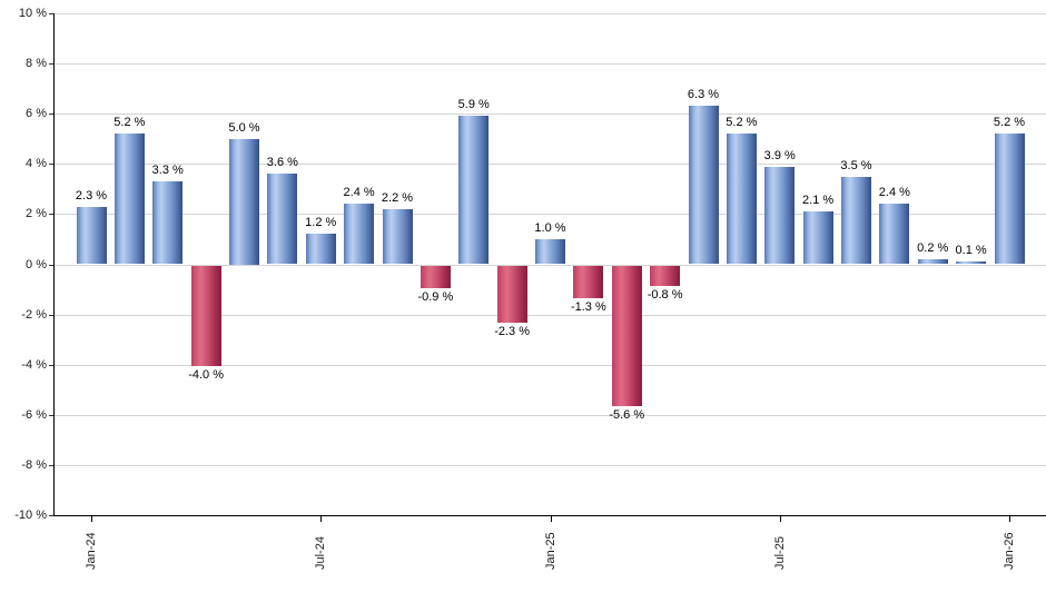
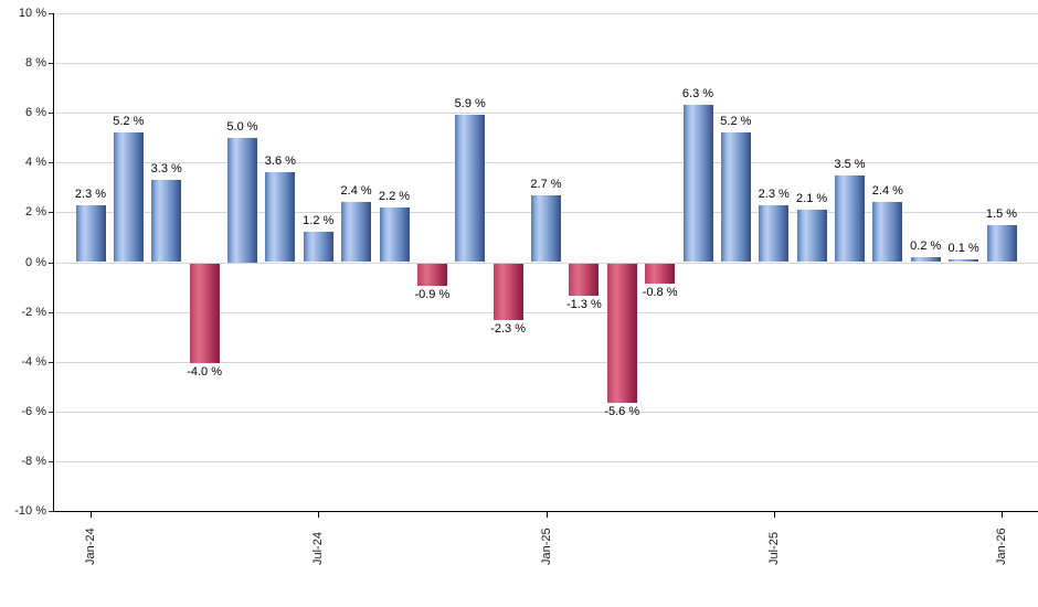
Jan-25: 1.0 -> 2.7
Jul-25: 3.9 -> 2.3
Jan-26: 5.2 -> 1.5
